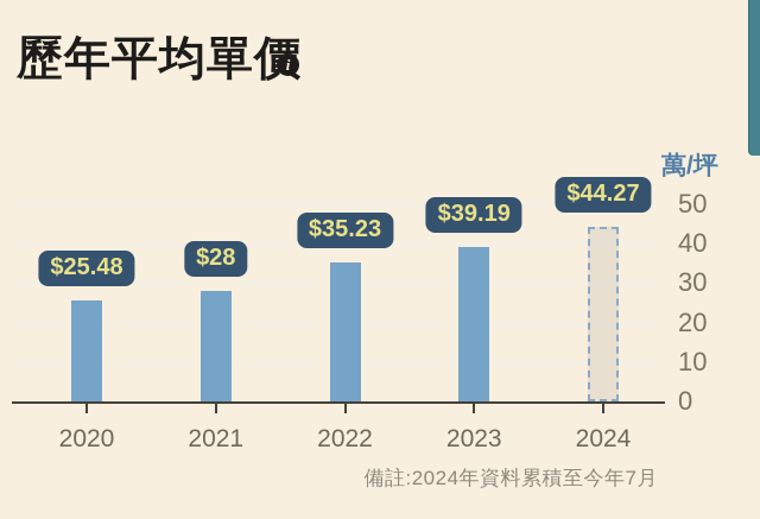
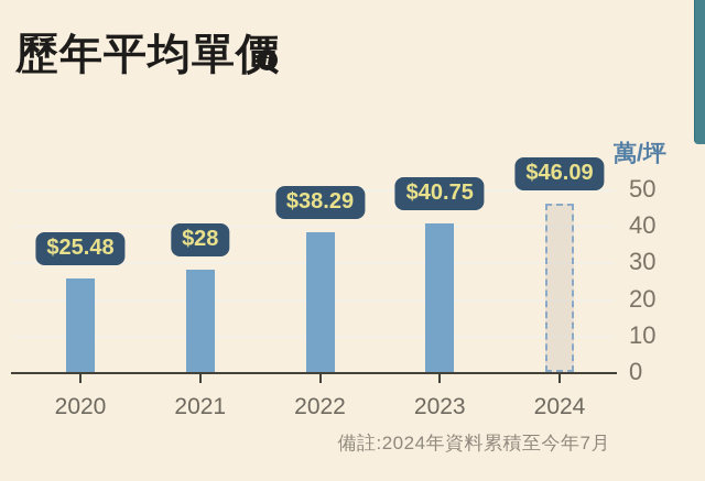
2022: $35.23 -> $38.29
2023: $39.19 -> $40.75
2024: $44.27 -> $46.09
